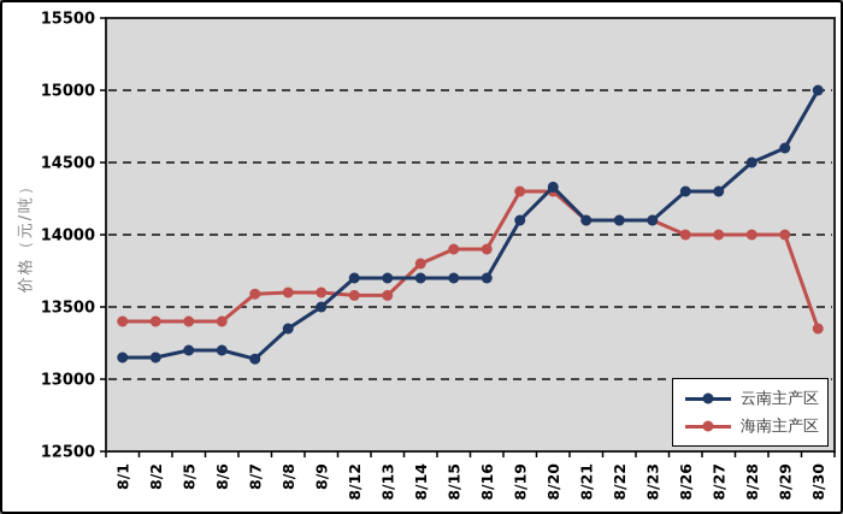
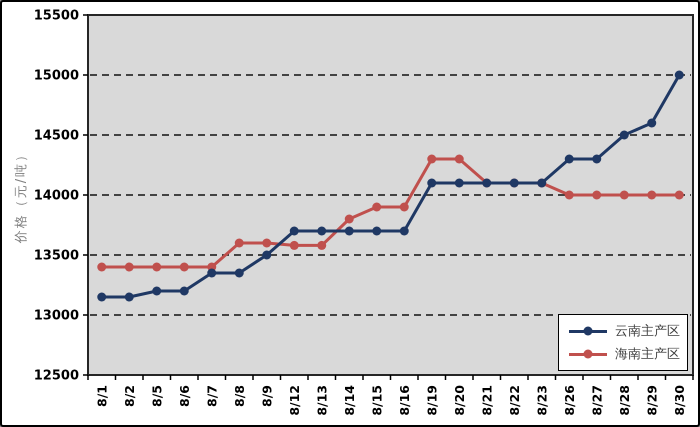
云南主产区/8/7: 13140 -> 13350
海南主产区/8/7: 13590 -> 13400
云南主产区/8/20: 14330 -> 14100
海南主产区/8/30: 13350 -> 14000
